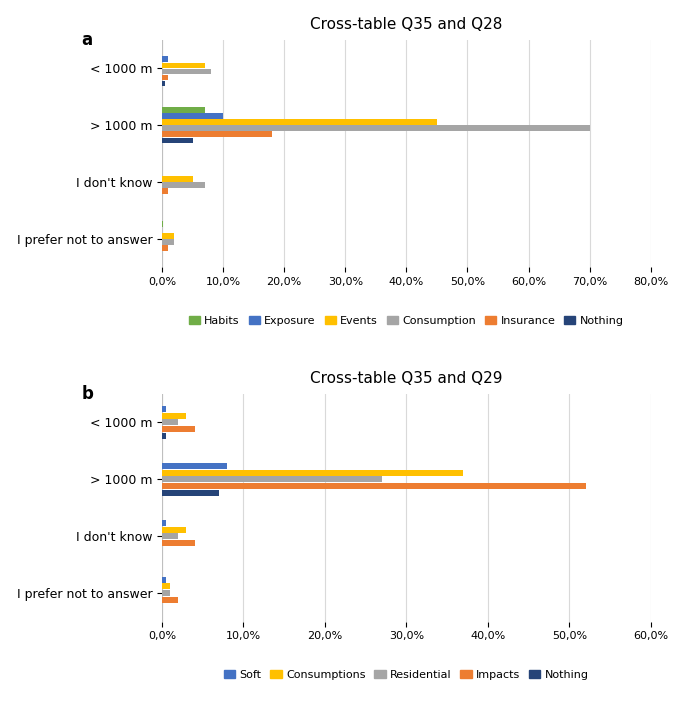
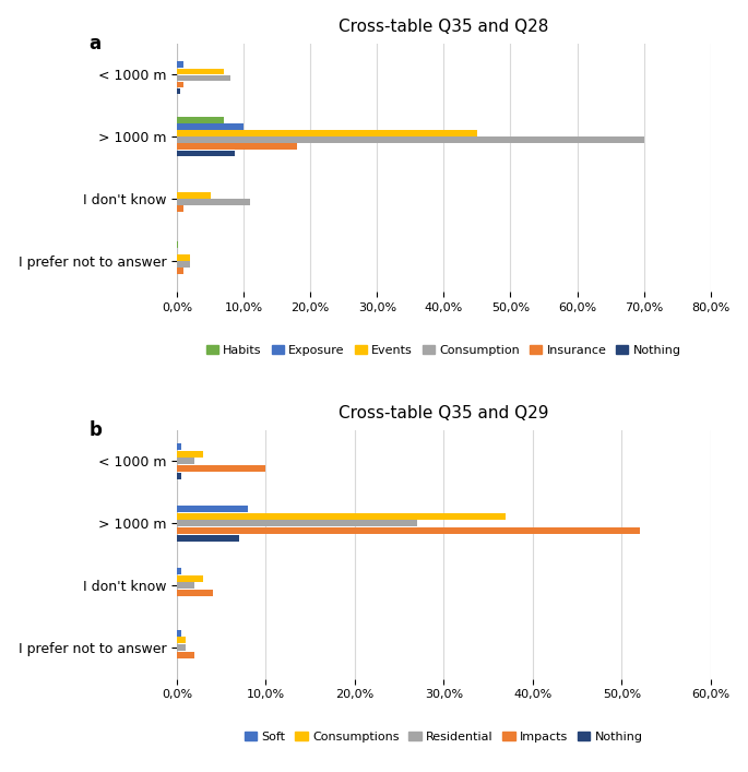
Cross-table Q35 and Q28/Nothing/> 1000 m: 5,0% -> 8,6%
Cross-table Q35 and Q28/Consumption/I don't know: 7% -> 11%
Cross-table Q35 and Q29/Impacts/< 1000 m: 4% -> 10%
